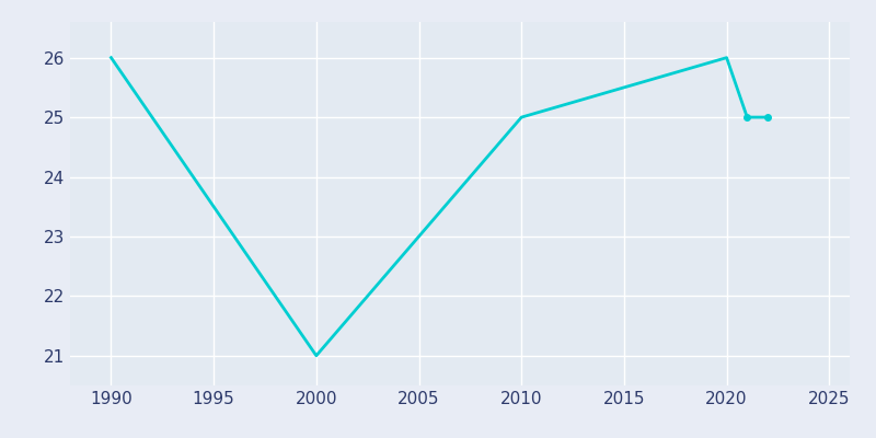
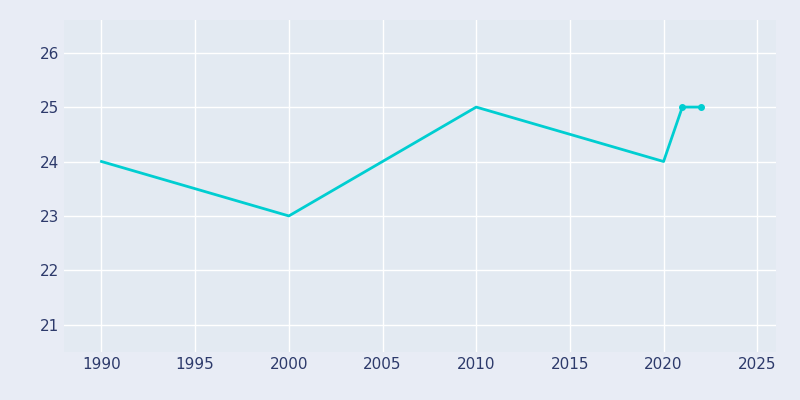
1990: 26 -> 24
2000: 21 -> 23
2020: 26 -> 24
